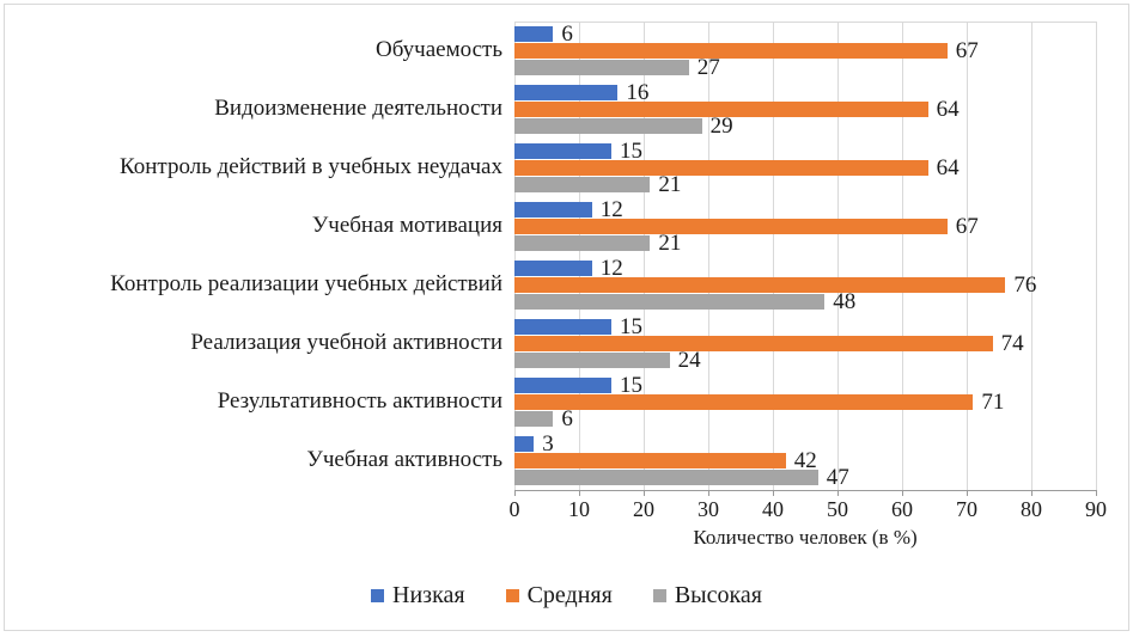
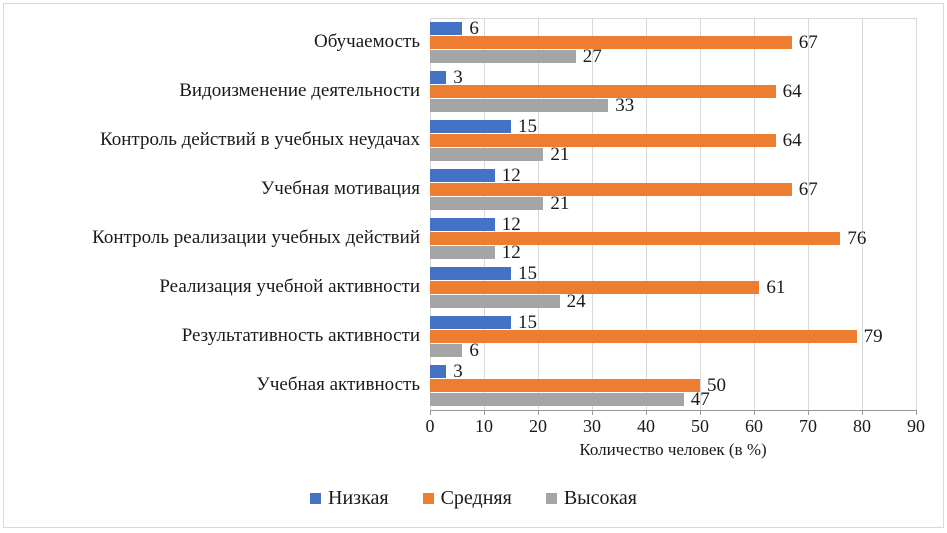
Низкая/Видоизменение деятельности: 16 -> 3
Высокая/Видоизменение деятельности: 29 -> 33
Высокая/Контроль реализации учебных действий: 48 -> 12
Средняя/Реализация учебной активности: 74 -> 61
Средняя/Результативность активности: 71 -> 79
Средняя/Учебная активность: 42 -> 50
